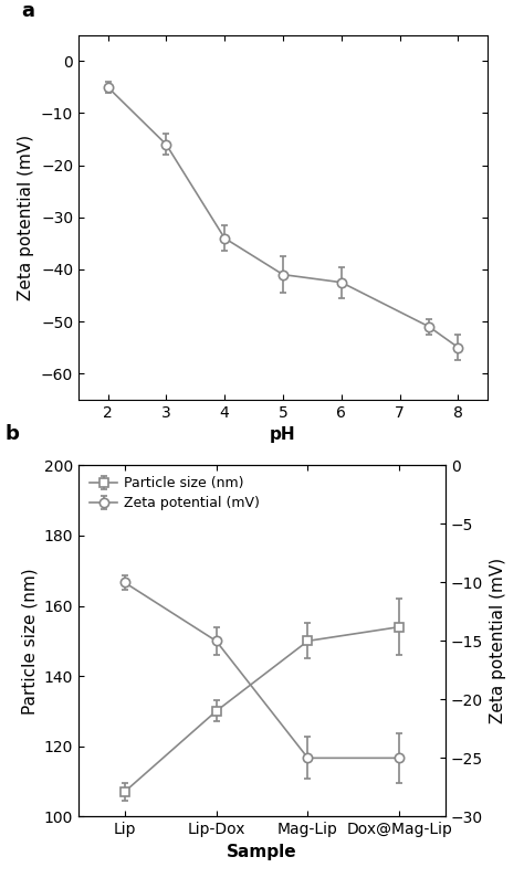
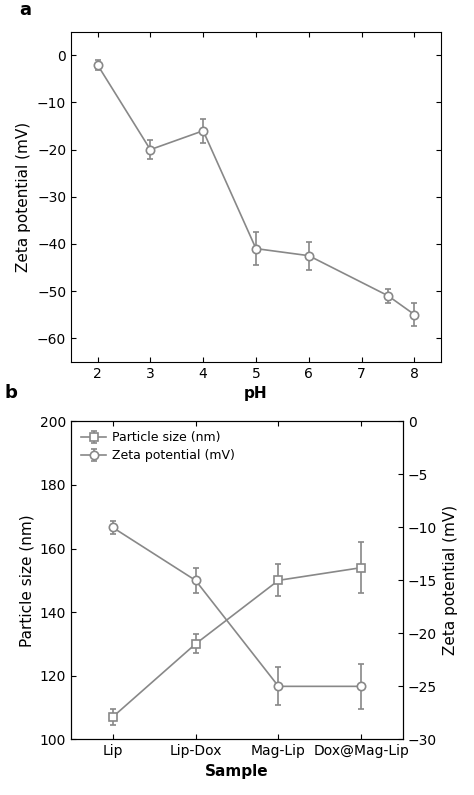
2: -5.0 -> -2.0
3: -16.0 -> -20.0
4: -34.0 -> -16.0
